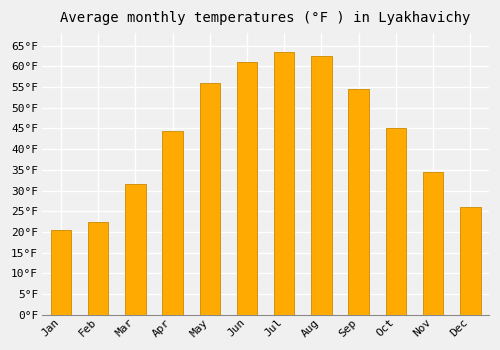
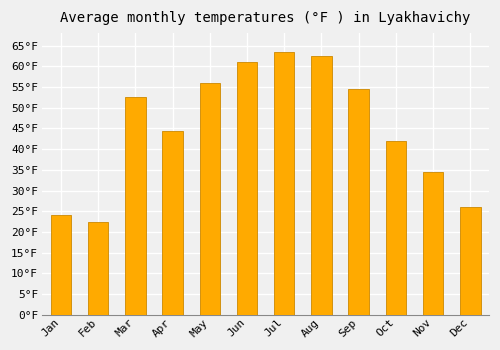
Jan: 20.5°F -> 24.0°F
Mar: 31.5°F -> 52.5°F
Oct: 45.0°F -> 42.0°F
